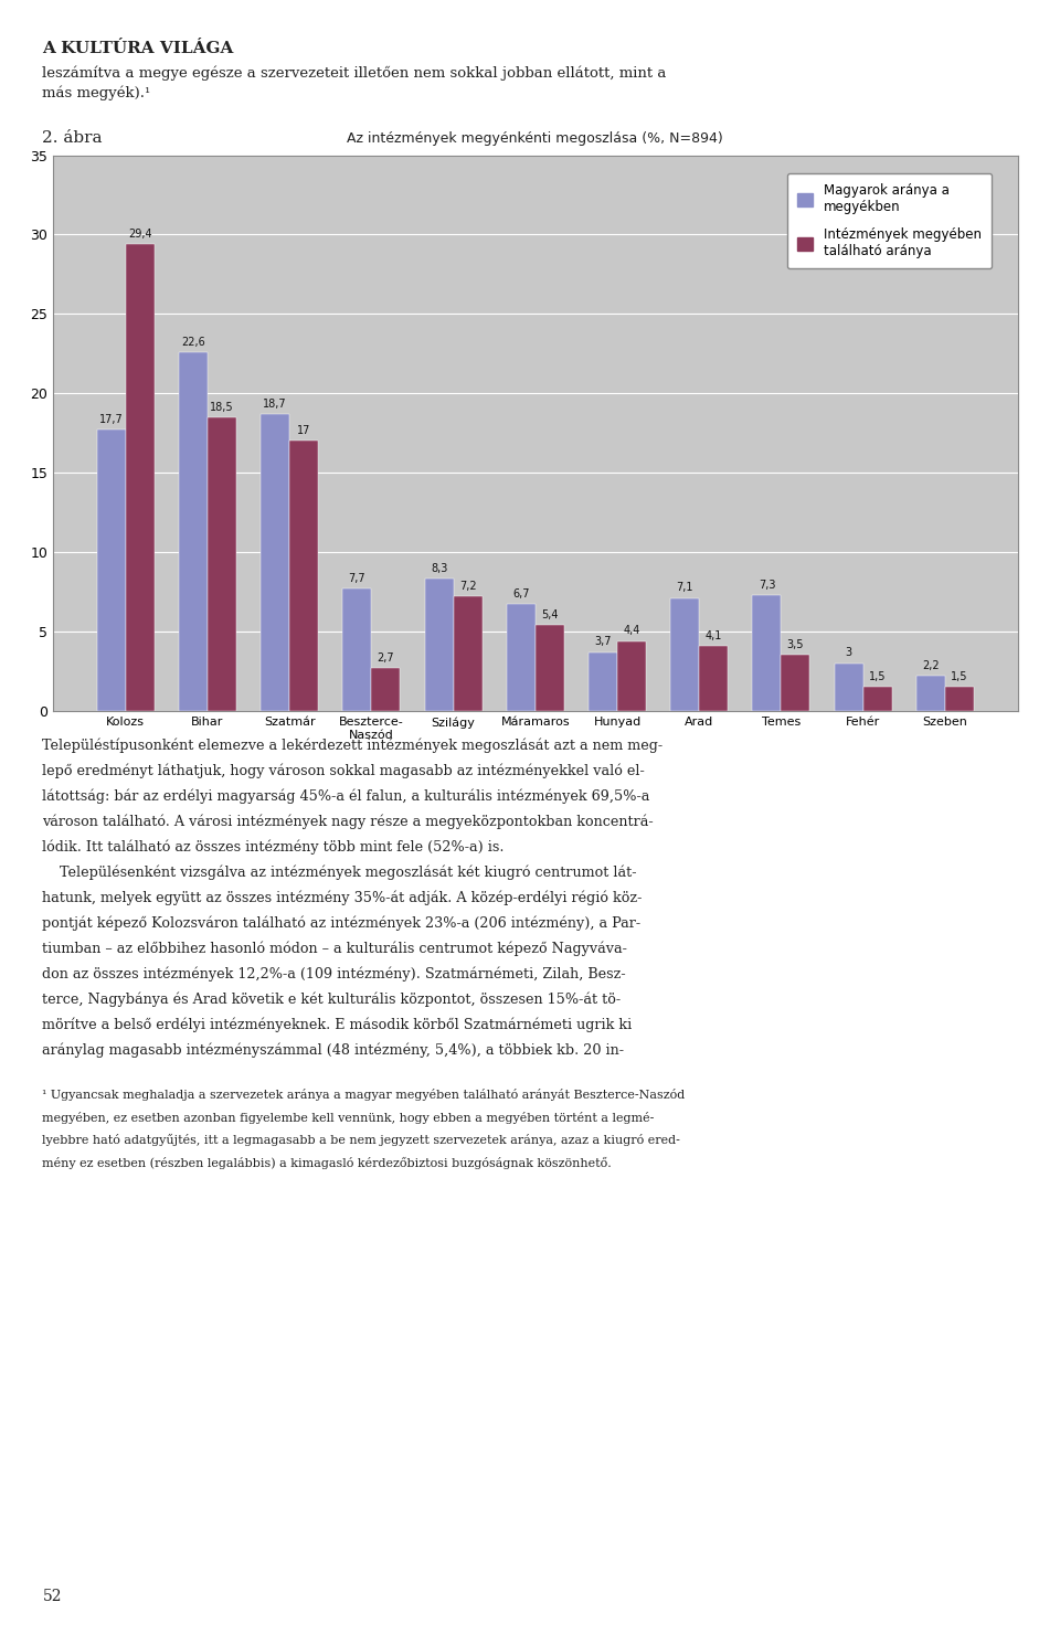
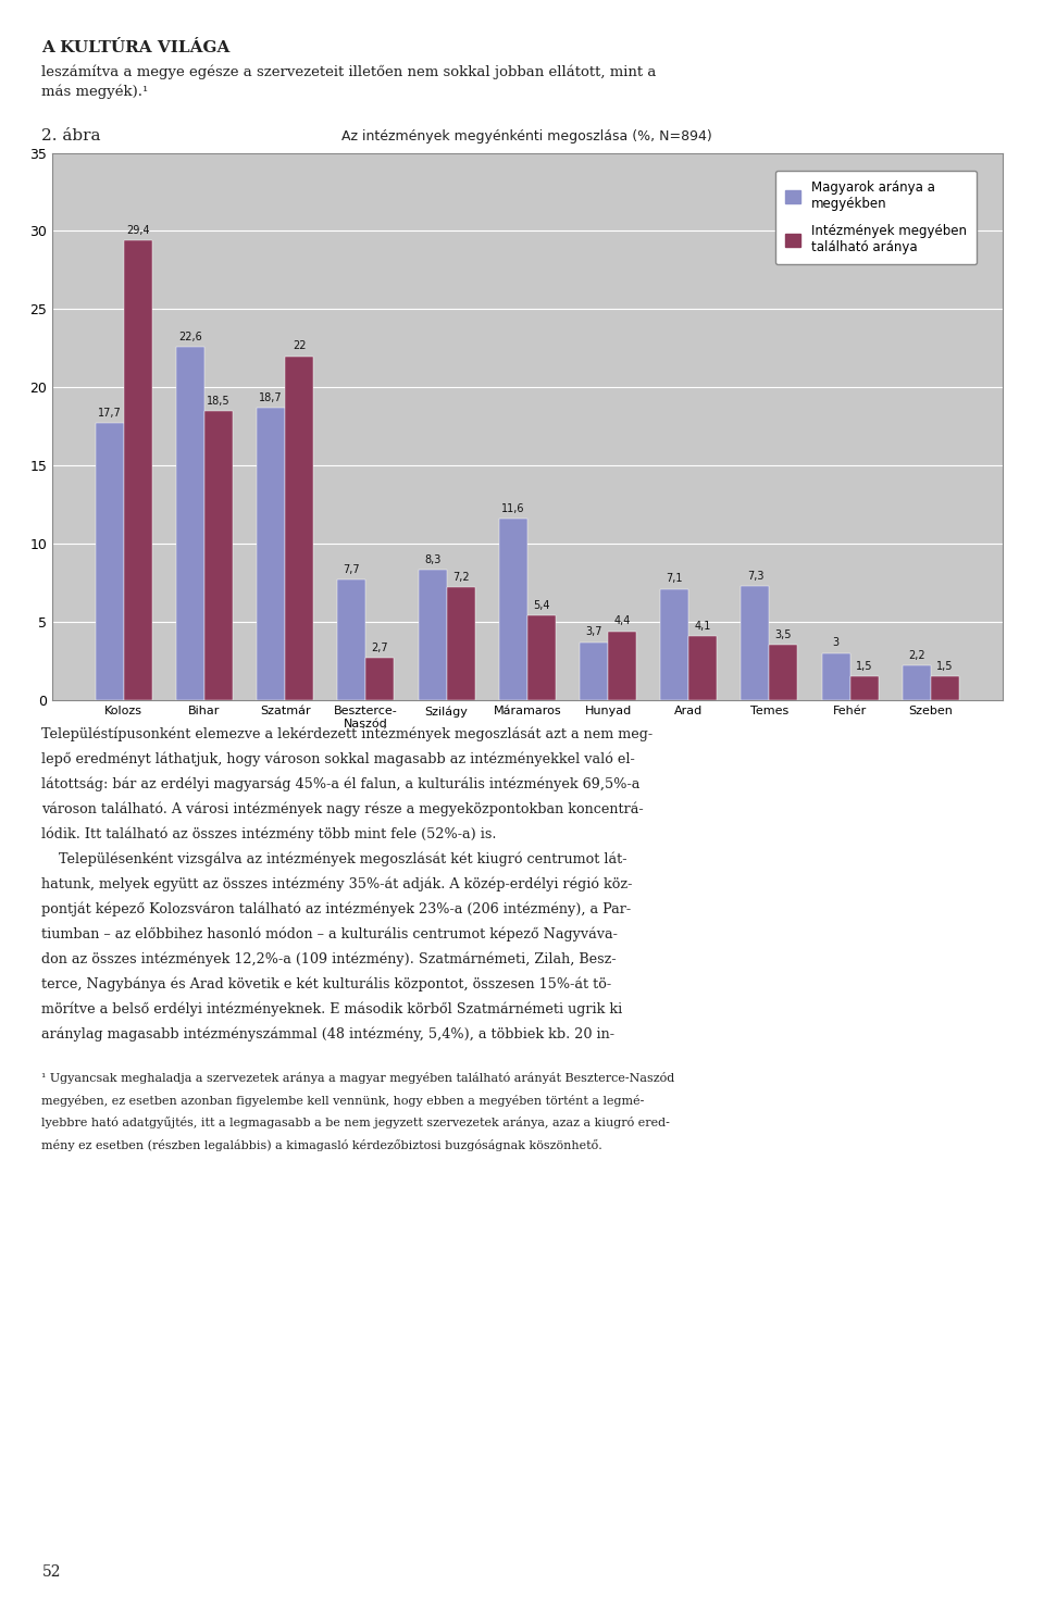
Intézmények megyében található aránya/Szatmár: 17 -> 22
Magyarok aránya a megyékben/Máramaros: 6,7 -> 11,6
